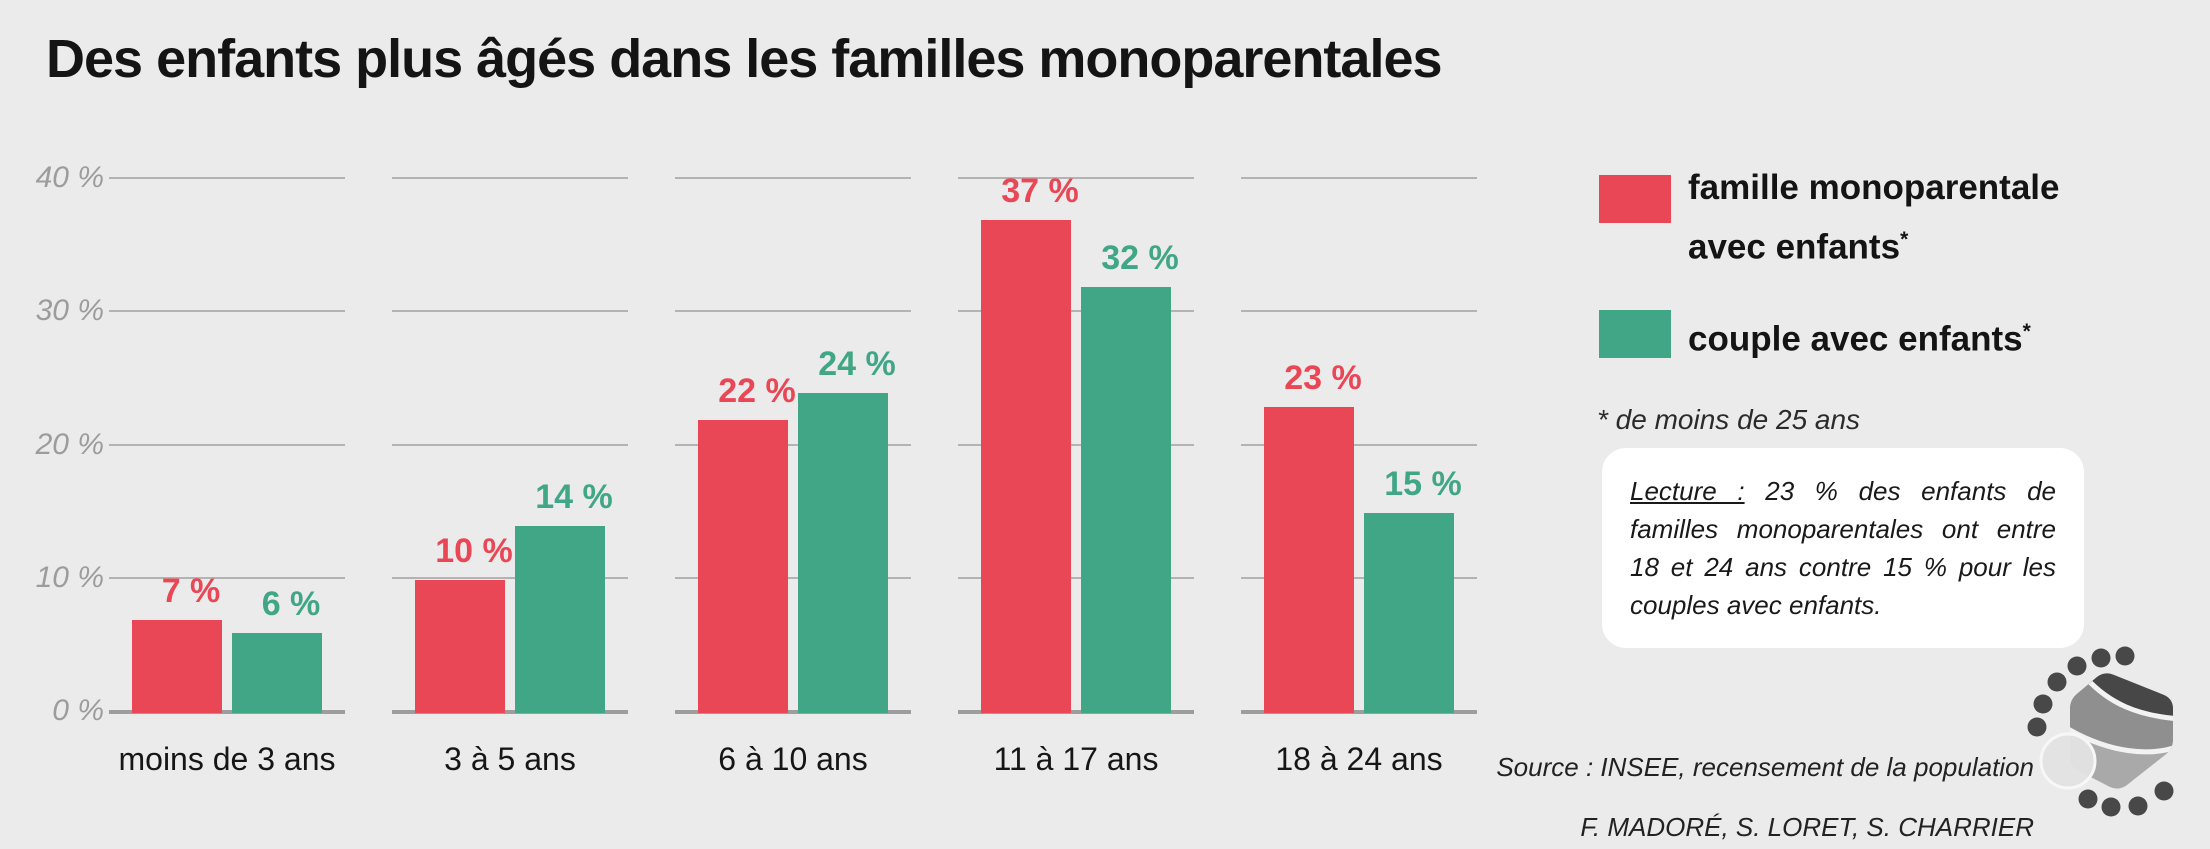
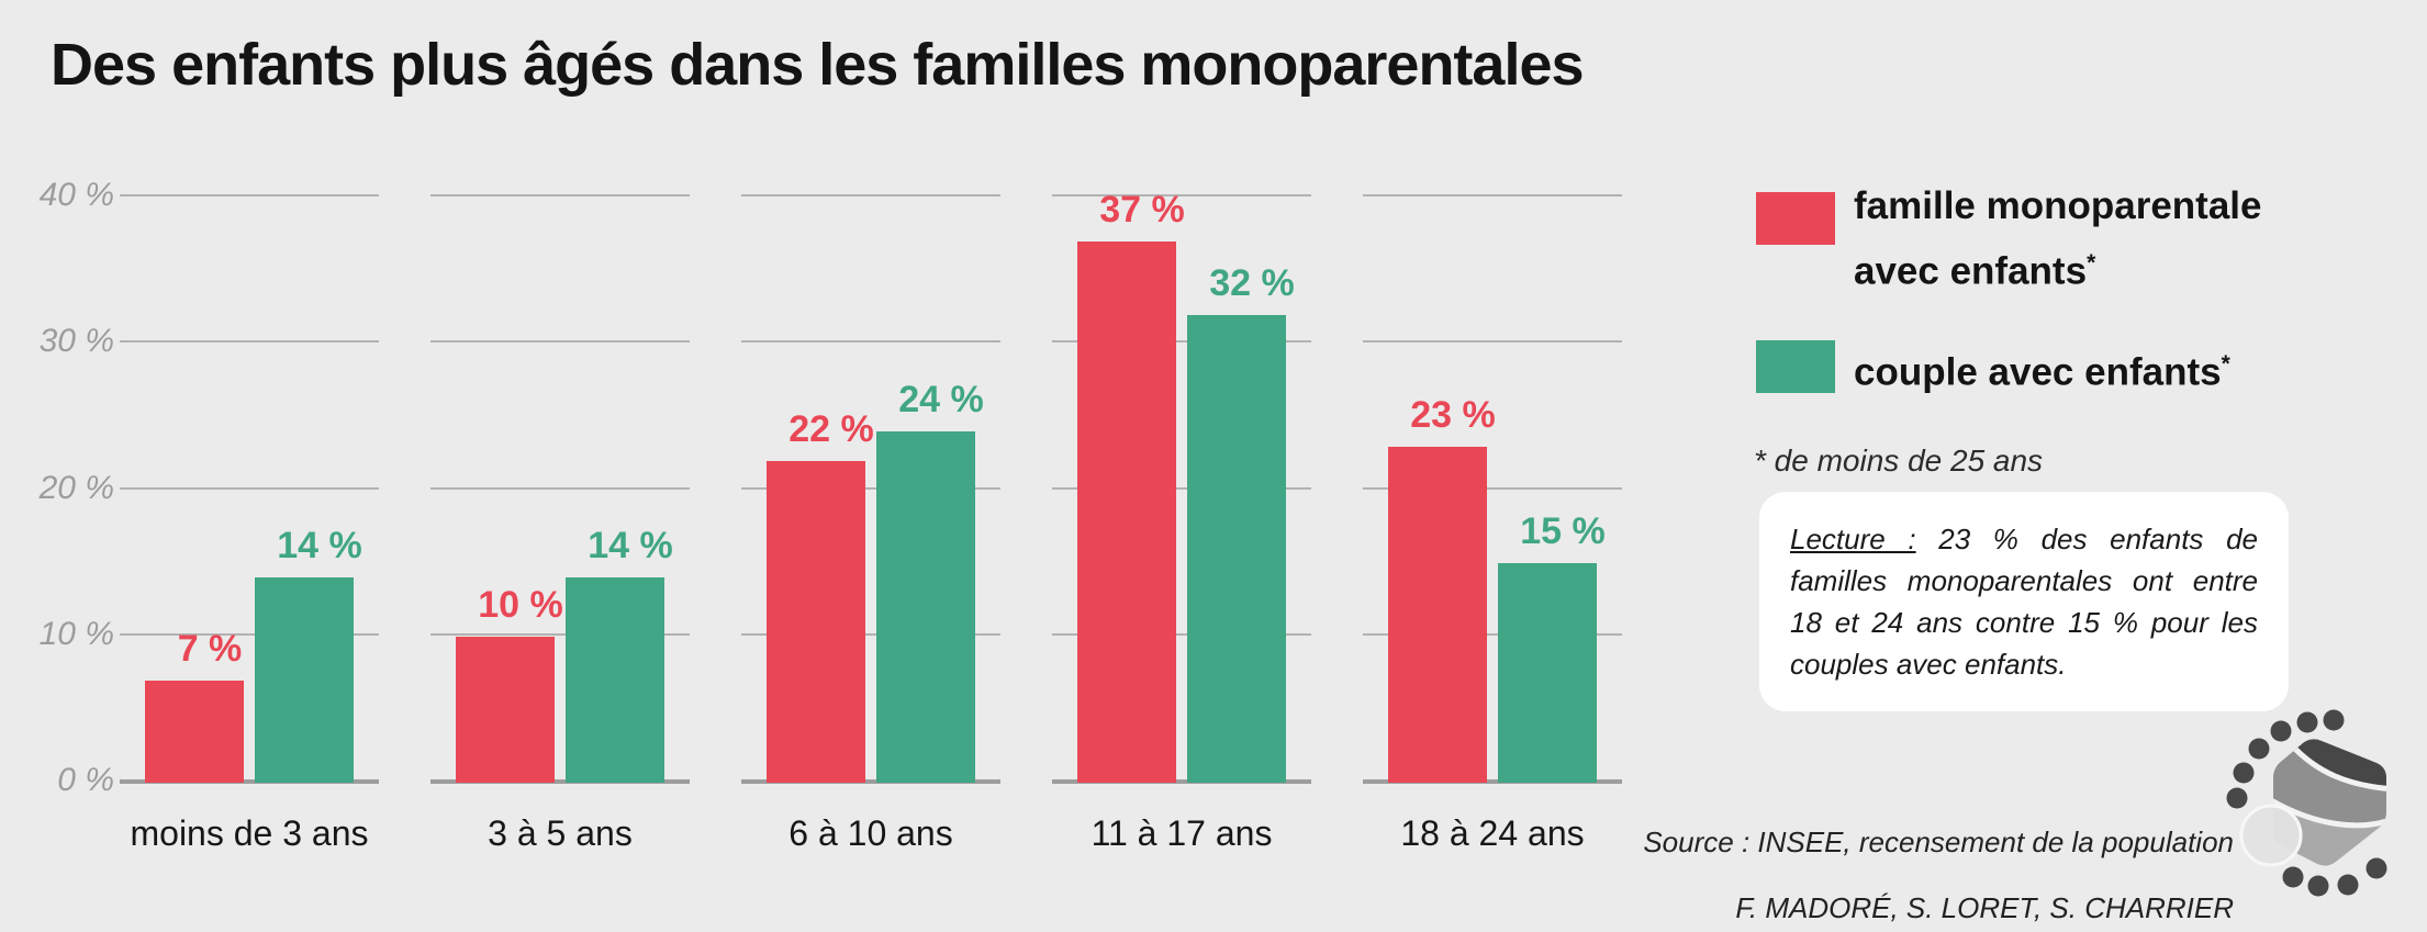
couple avec enfants*/moins de 3 ans: 6 -> 14
